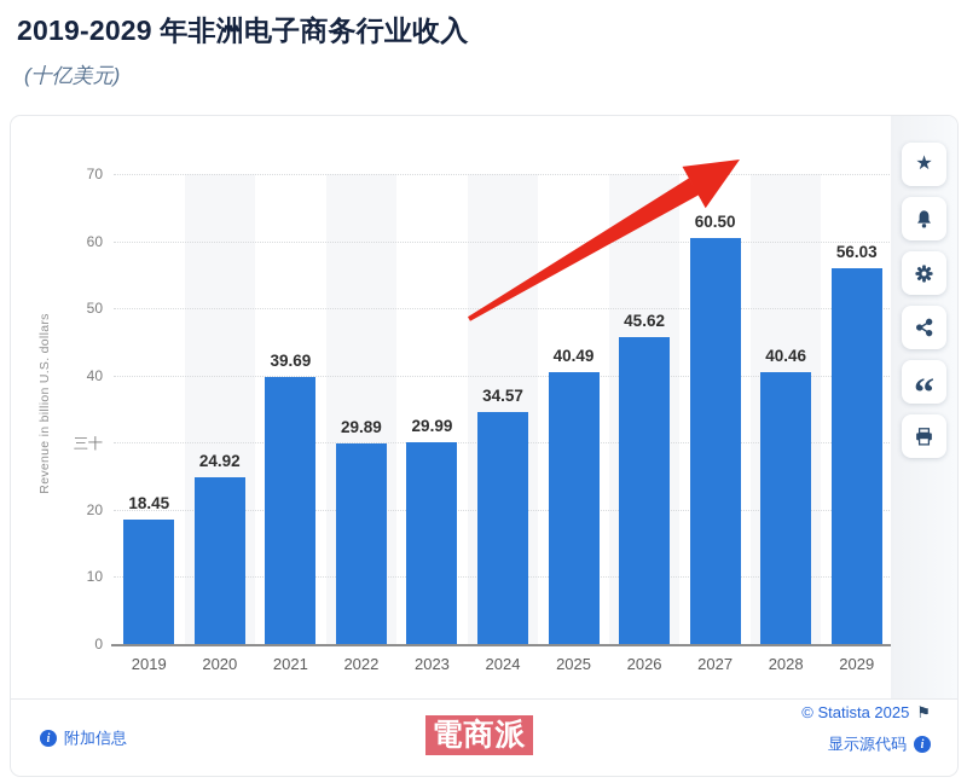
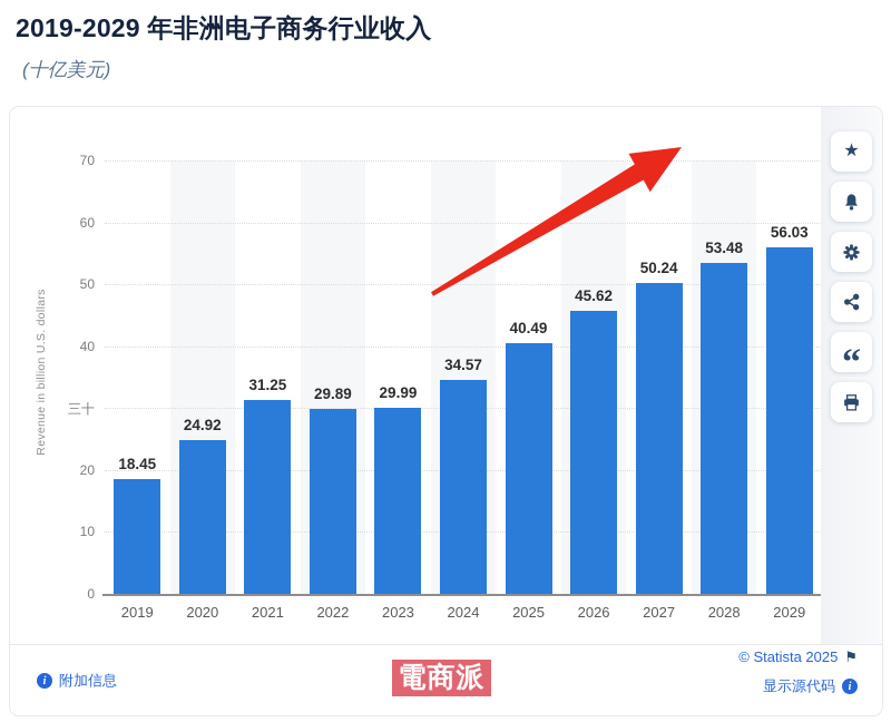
2021: 39.69 -> 31.25
2027: 60.50 -> 50.24
2028: 40.46 -> 53.48
